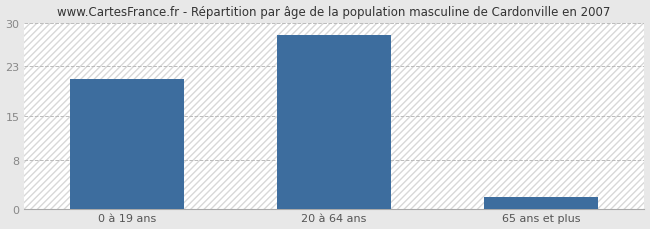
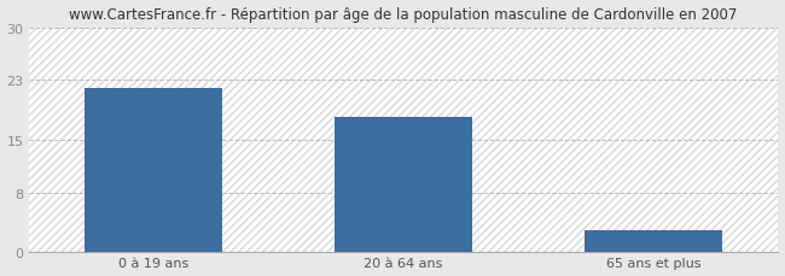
0 à 19 ans: 21 -> 22
20 à 64 ans: 28 -> 18
65 ans et plus: 2 -> 3
